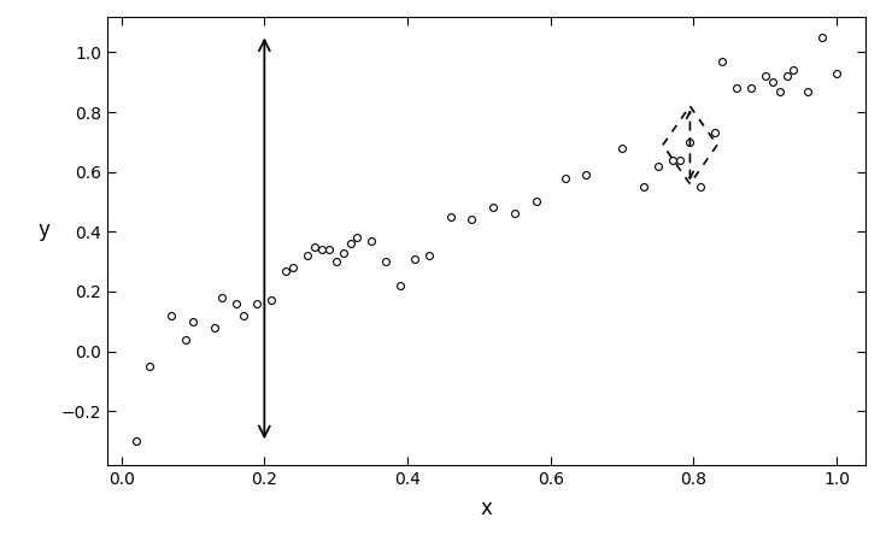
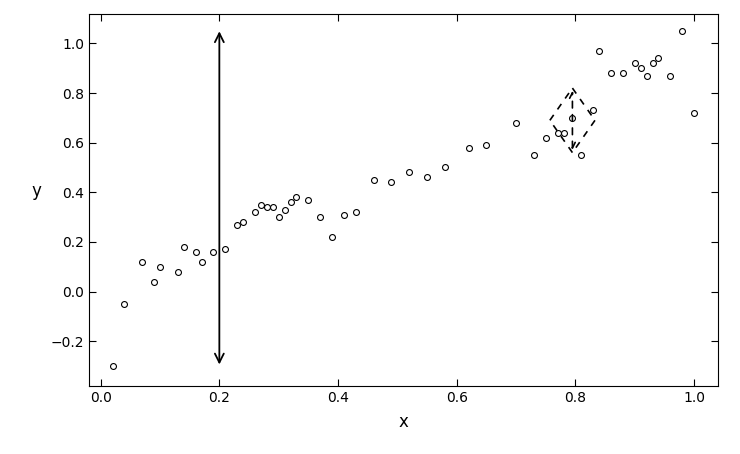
1.0: 0.93 -> 0.72
